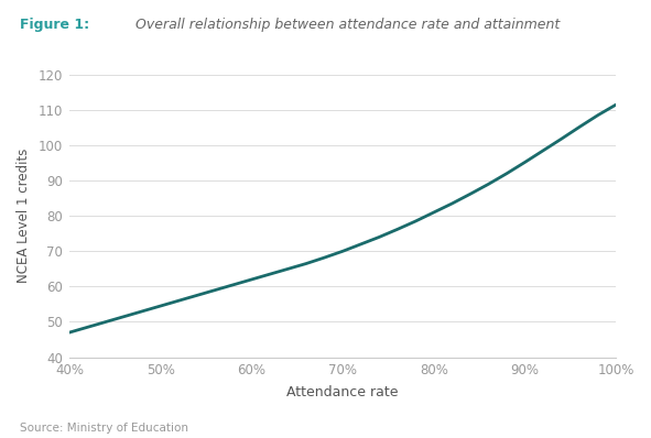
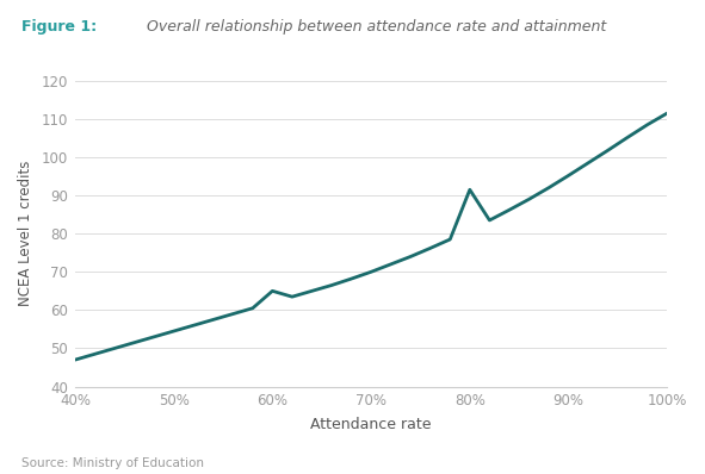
60%: 62.0 -> 65.0
80%: 81.0 -> 91.5
